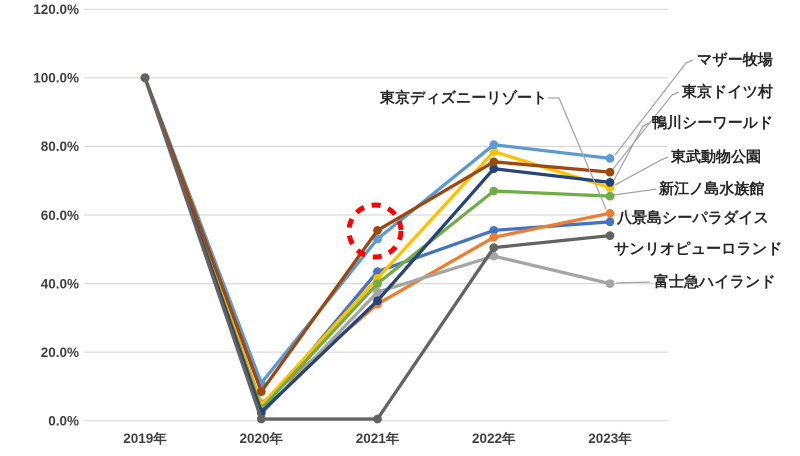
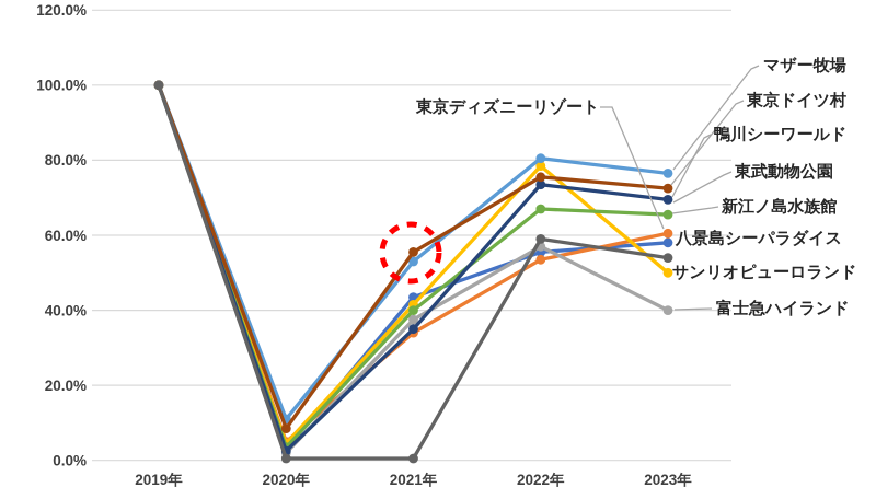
富士急ハイランド/2022年: 48% -> 57%
サンリオピューロランド/2022年: 50% -> 59%
東武動物公園/2023年: 68% -> 50%
